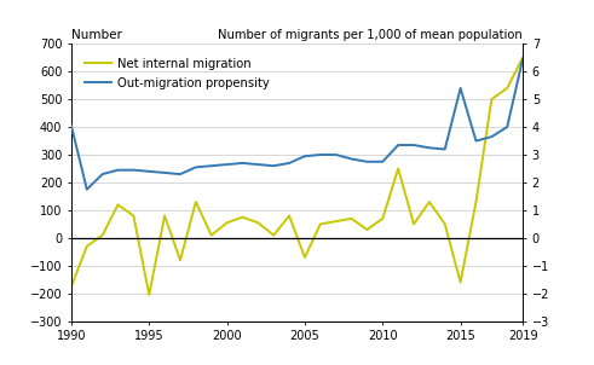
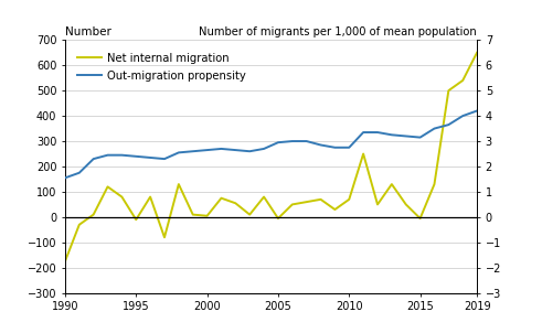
Out-migration propensity/1990: 4.05 -> 1.55
Net internal migration/1995: -205 -> -10
Net internal migration/2000: 55 -> 5
Net internal migration/2005: -70 -> -5
Net internal migration/2015: -160 -> -5
Out-migration propensity/2015: 5.40 -> 3.15
Out-migration propensity/2019: 6.45 -> 4.20
